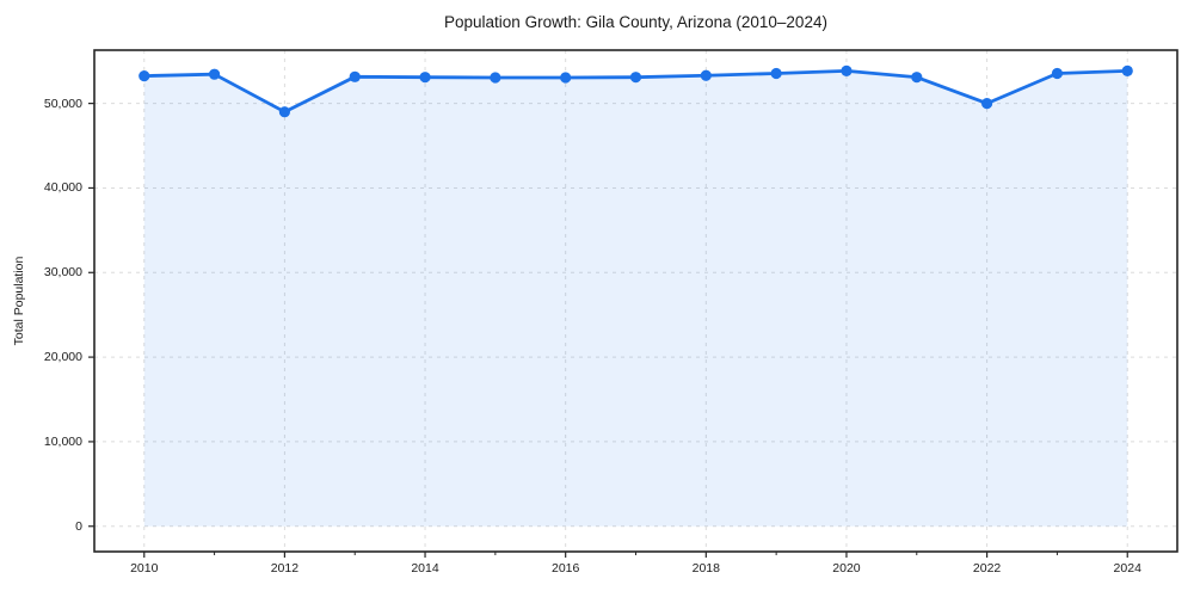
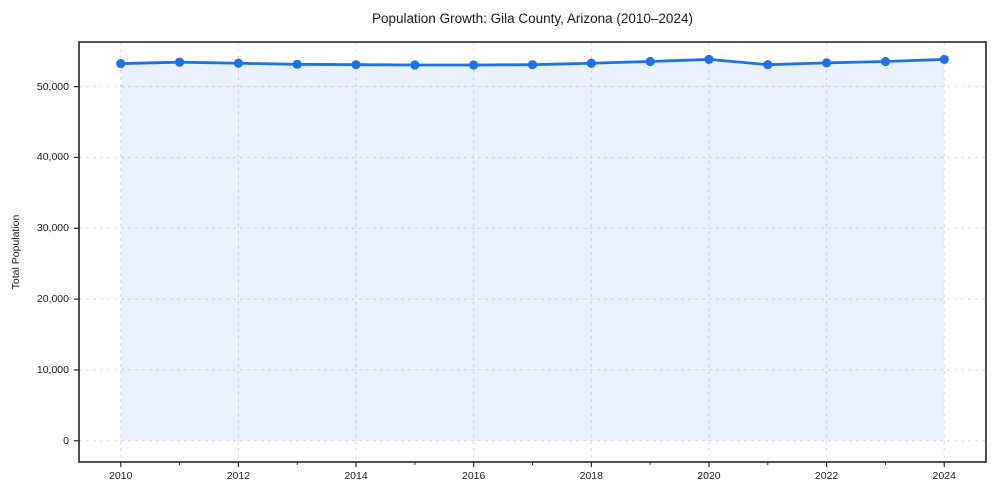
2012: 49000 -> 53000
2022: 50000 -> 53000
